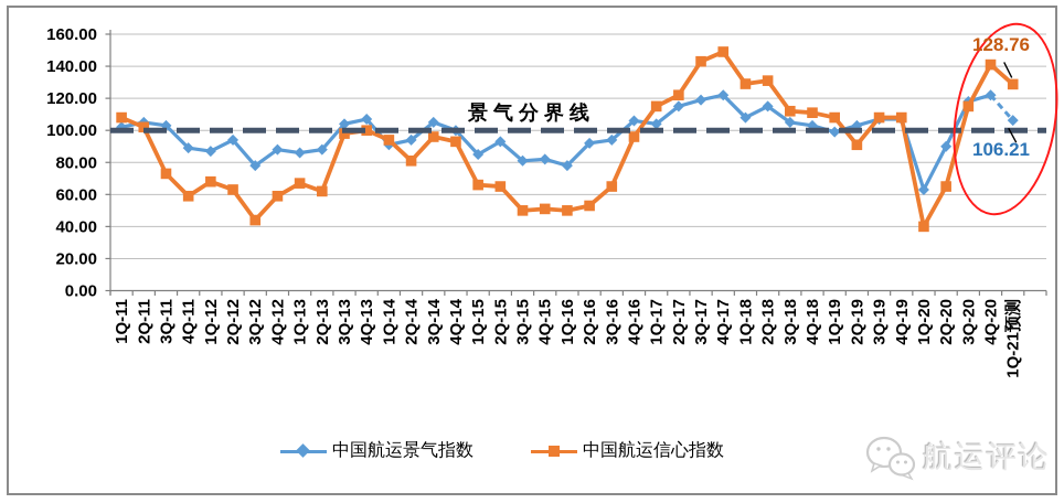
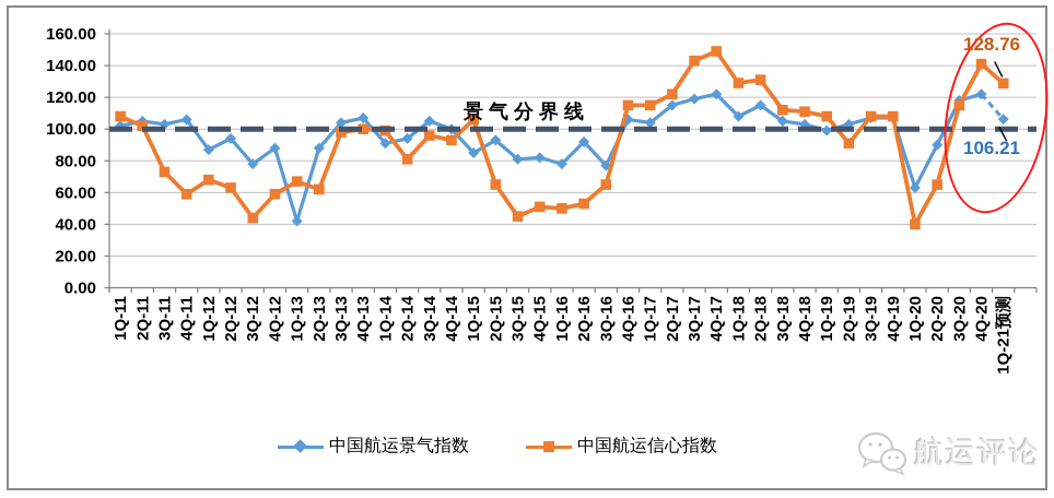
中国航运景气指数/4Q-11: 89 -> 106
中国航运景气指数/1Q-13: 86 -> 42
中国航运信心指数/1Q-14: 94 -> 99
中国航运信心指数/1Q-15: 66 -> 106
中国航运信心指数/3Q-15: 50 -> 45
中国航运景气指数/3Q-16: 94 -> 77
中国航运信心指数/4Q-16: 96 -> 115
